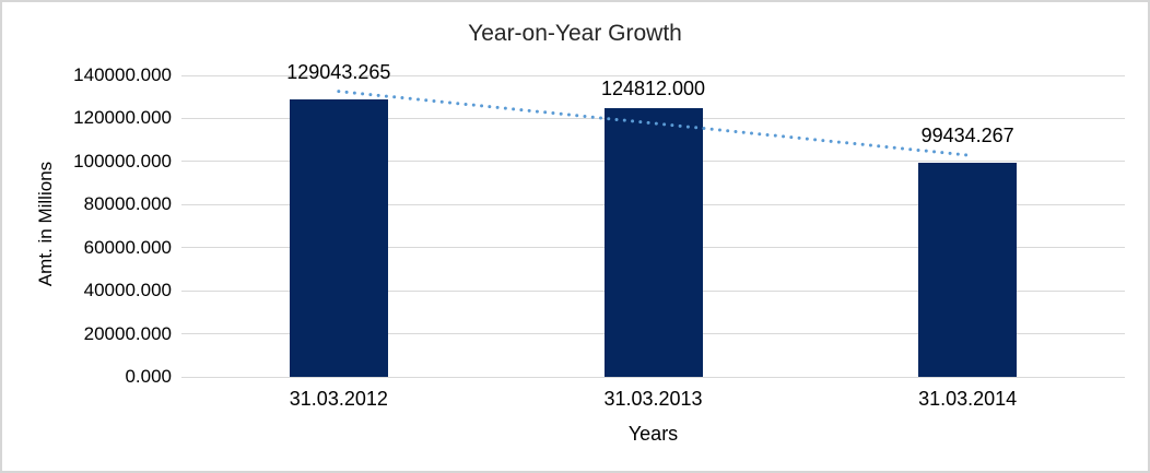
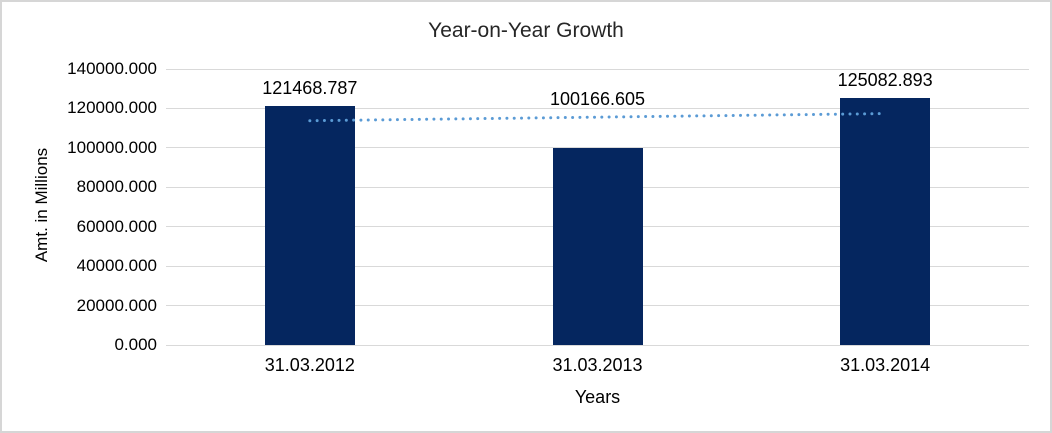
31.03.2012: 129043.265 -> 121468.787
31.03.2013: 124812.000 -> 100166.605
31.03.2014: 99434.267 -> 125082.893
